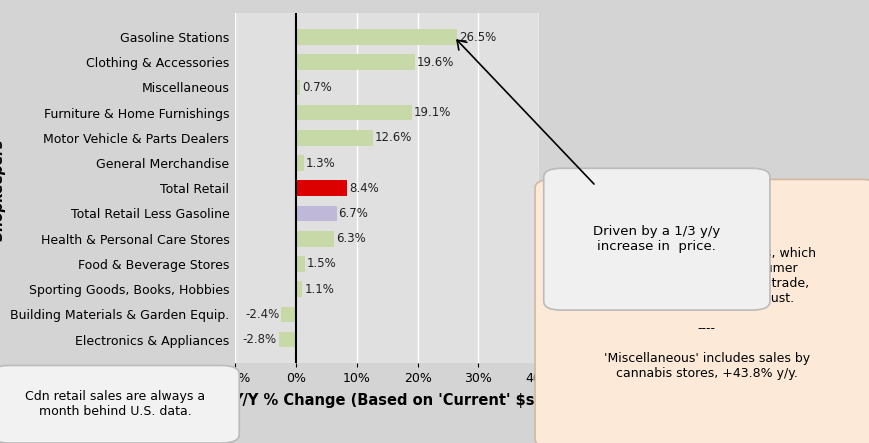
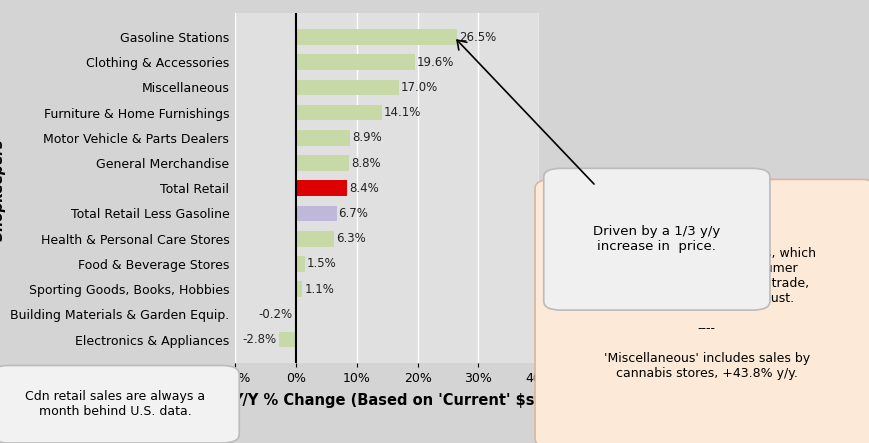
Miscellaneous: 0.7% -> 17.0%
Furniture & Home Furnishings: 19.1% -> 14.1%
Motor Vehicle & Parts Dealers: 12.6% -> 8.9%
General Merchandise: 1.3% -> 8.8%
Building Materials & Garden Equip.: -2.4% -> -0.2%
